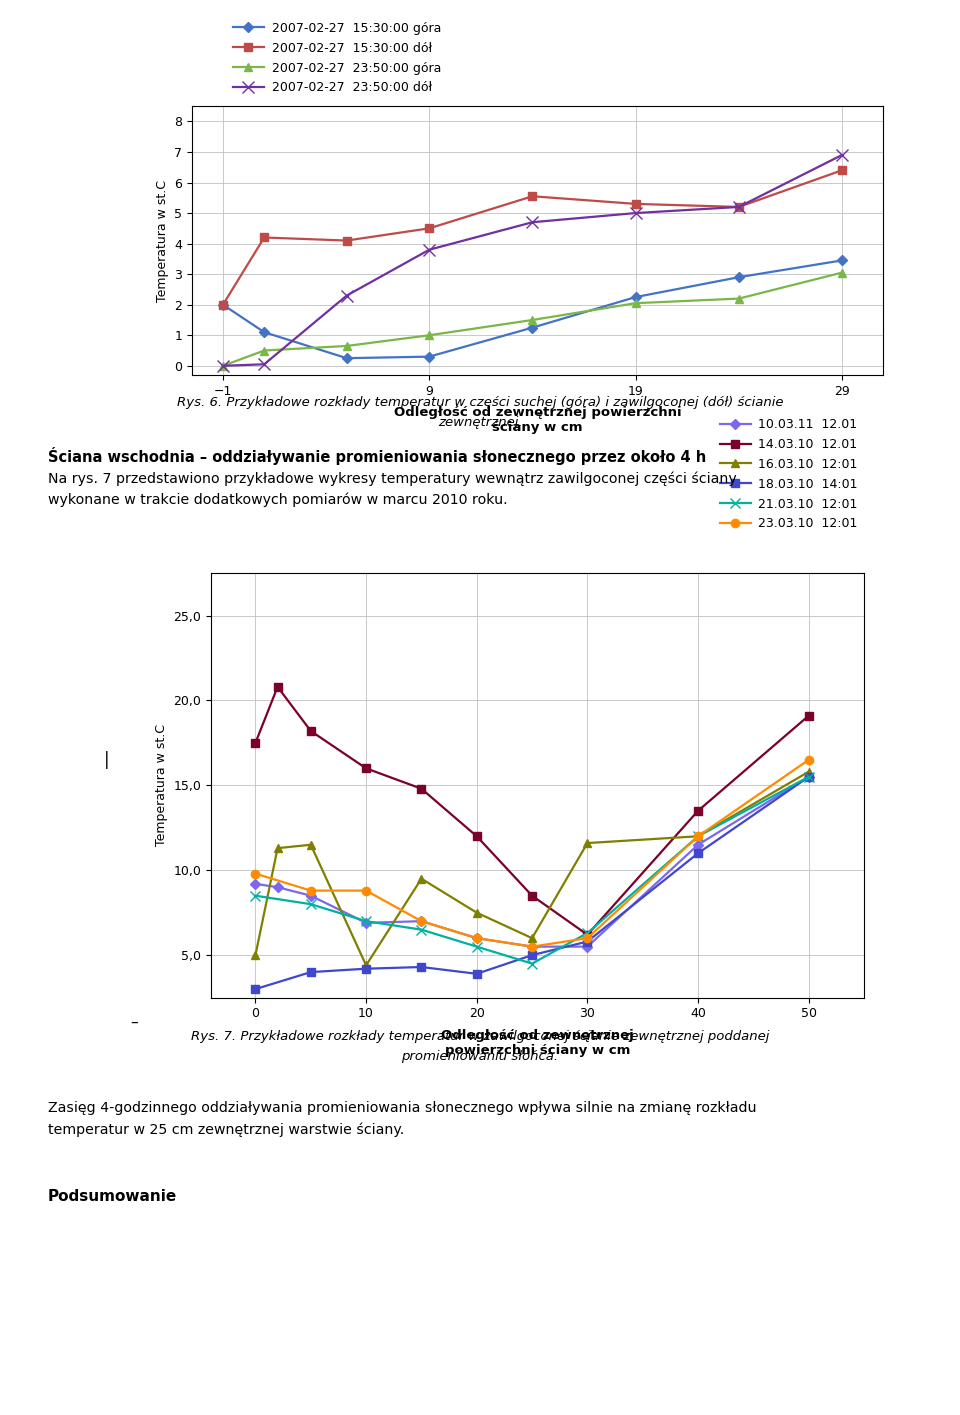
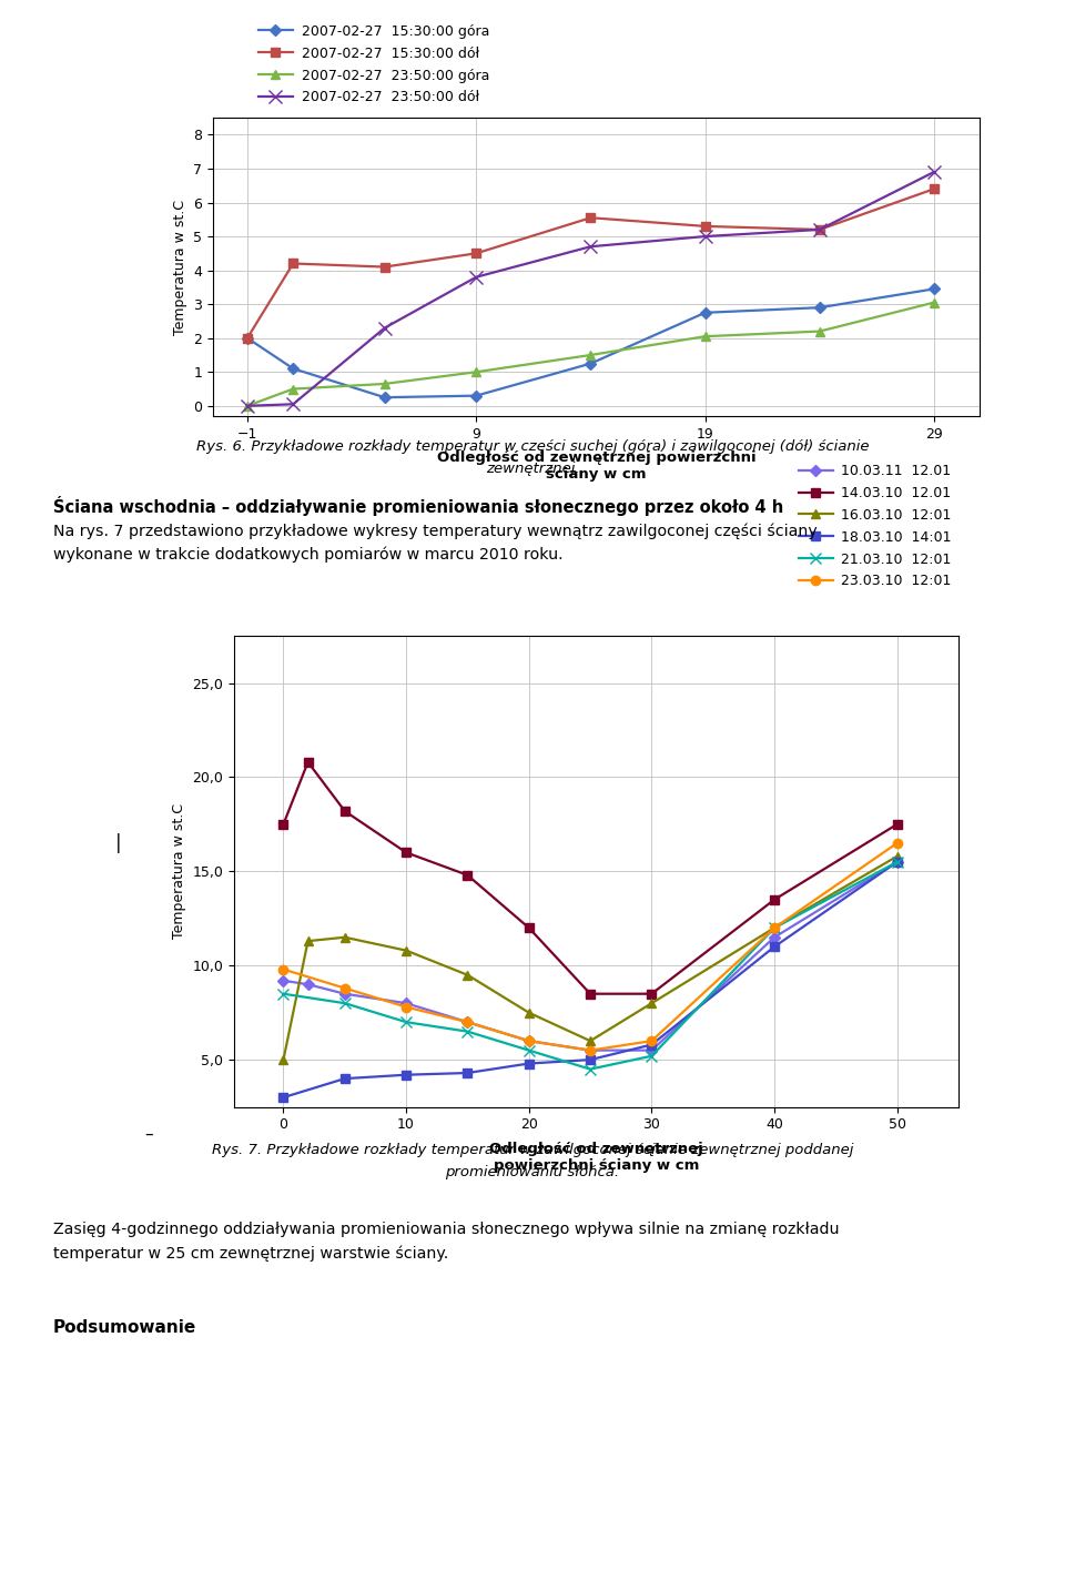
2007-02-27 15:30:00 góra/19: 2.25 -> 2.75
10.03.11 12.01/10: 6,9 -> 8,0
16.03.10 12:01/10: 4,4 -> 10,8
23.03.10 12:01/10: 8,8 -> 7,8
18.03.10 14:01/20: 3,9 -> 4,8
14.03.10 12.01/30: 6,2 -> 8,5
16.03.10 12:01/30: 11,6 -> 8,0
21.03.10 12:01/30: 6,3 -> 5,2
14.03.10 12.01/50: 19,1 -> 17,5
